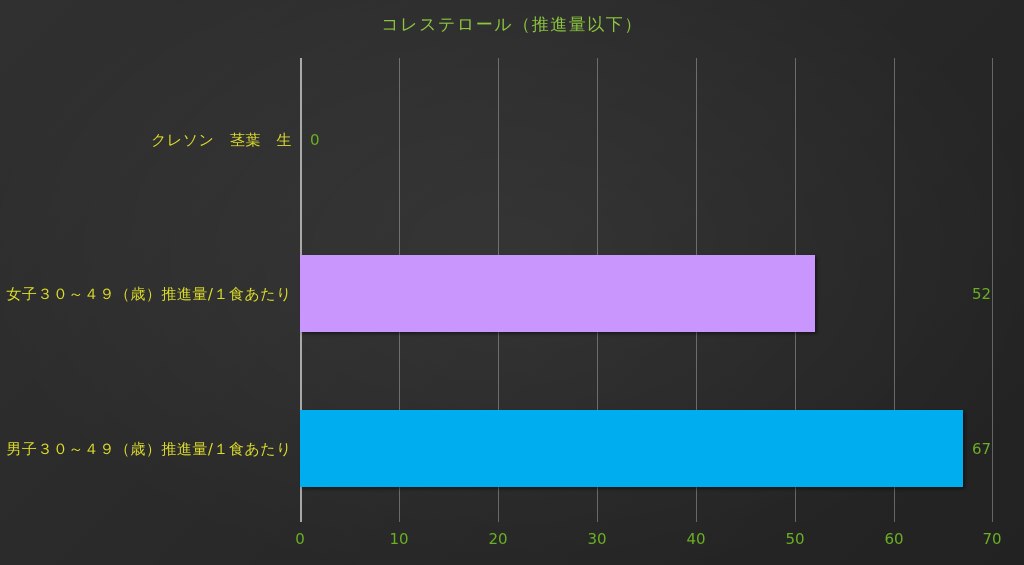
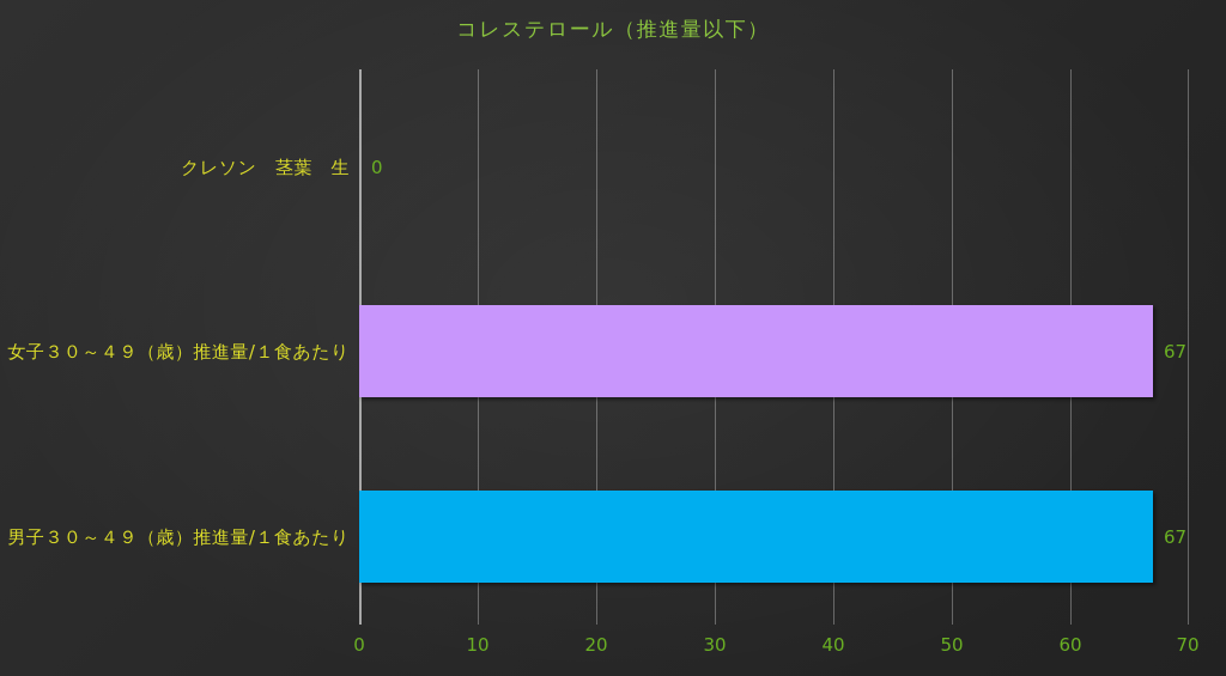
女子３０～４９（歳）推進量/１食あたり: 52 -> 67
